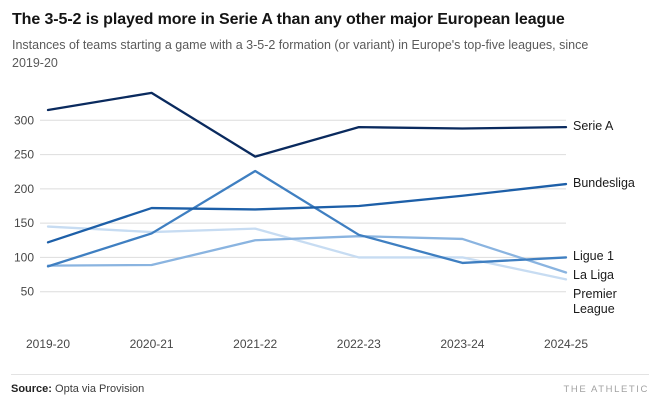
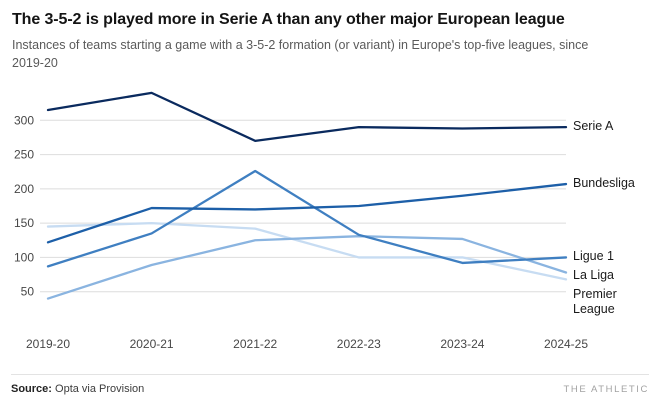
La Liga/2019-20: 90 -> 40
Premier League/2020-21: 140 -> 150
Serie A/2021-22: 250 -> 270
